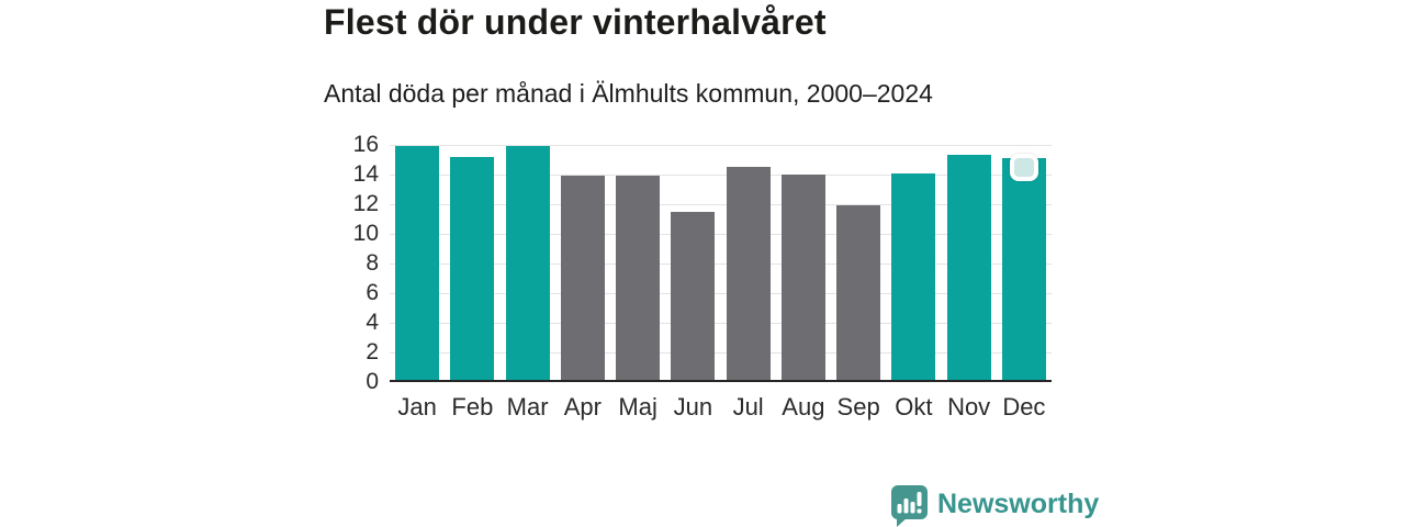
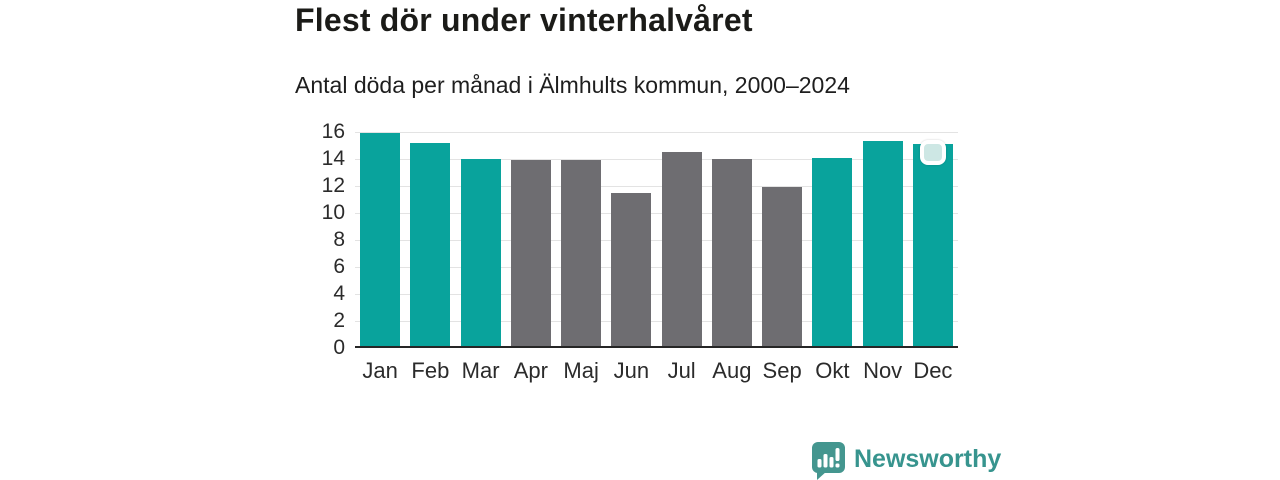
Mar: 15.9 -> 14.0
